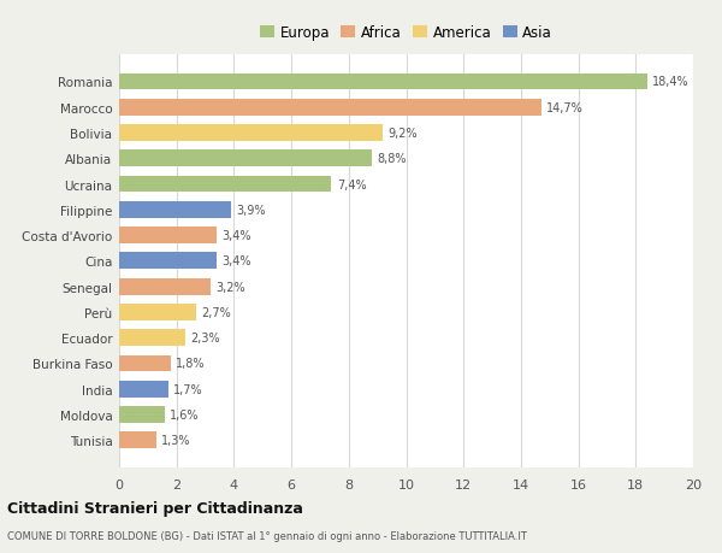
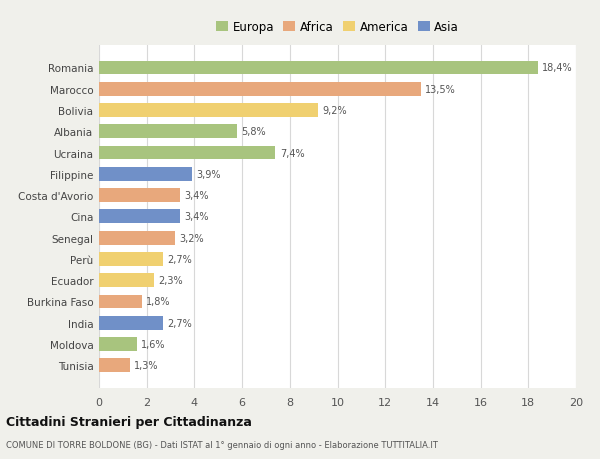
Marocco: 14,7% -> 13,5%
Albania: 8,8% -> 5,8%
India: 1,7% -> 2,7%
